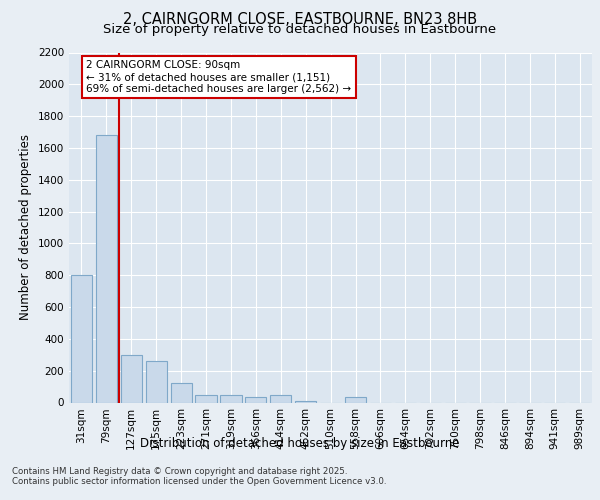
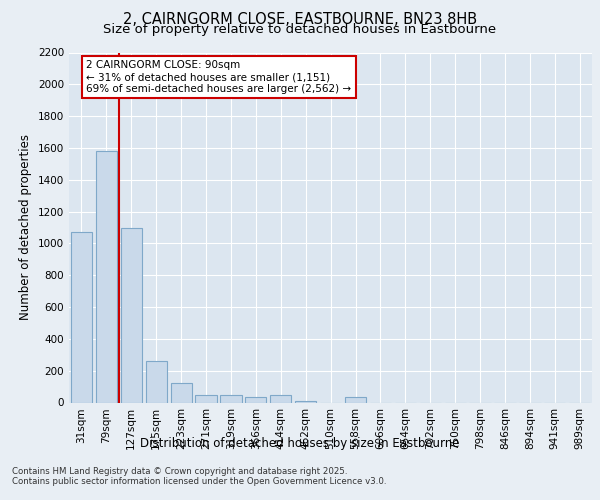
31sqm: 800 -> 1070
79sqm: 1680 -> 1580
127sqm: 300 -> 1100
